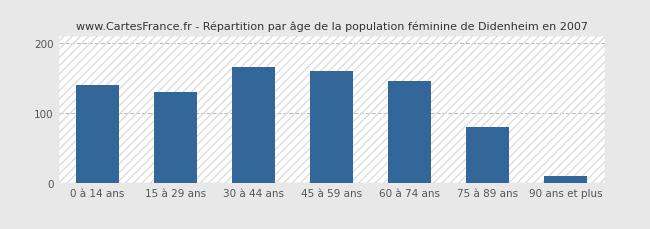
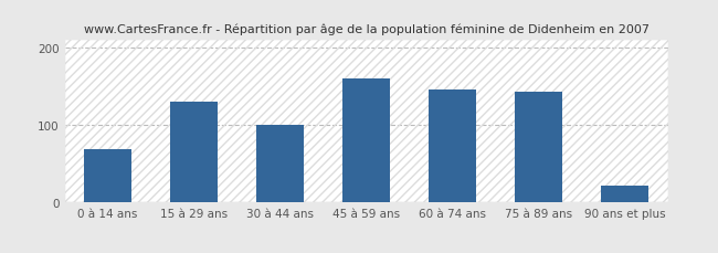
0 à 14 ans: 140 -> 68
30 à 44 ans: 165 -> 100
75 à 89 ans: 80 -> 142
90 ans et plus: 10 -> 22
